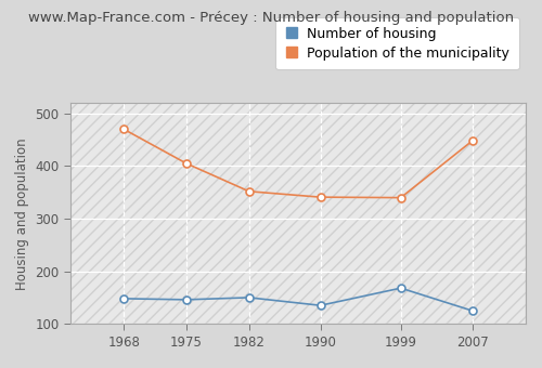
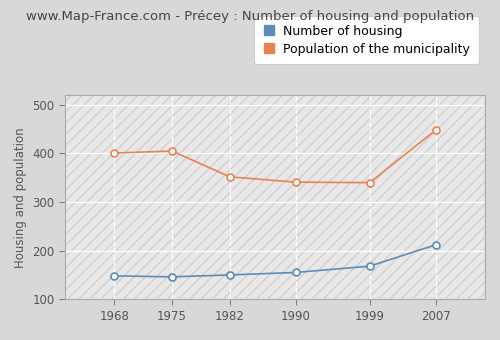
Population of the municipality/1968: 470 -> 401
Number of housing/1990: 135 -> 155
Number of housing/2007: 125 -> 212
